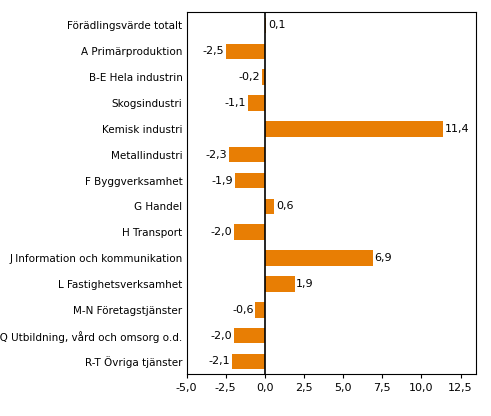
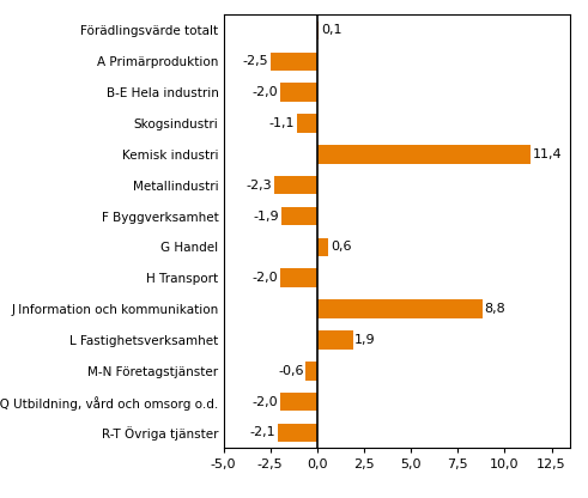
B-E Hela industrin: -0,2 -> -2,0
J Information och kommunikation: 6,9 -> 8,8
